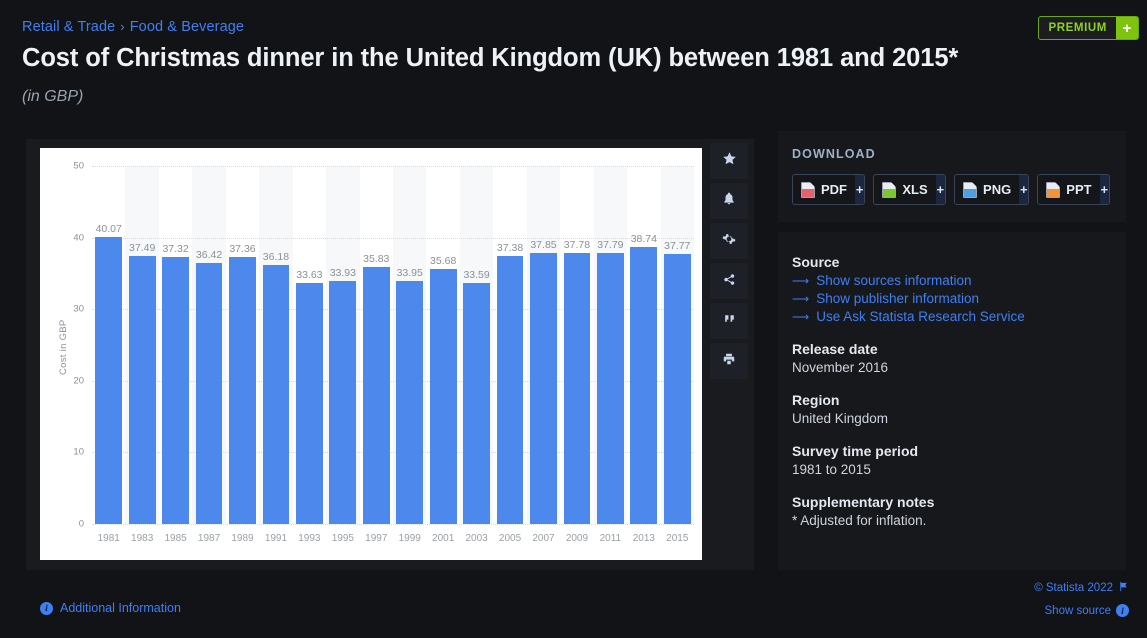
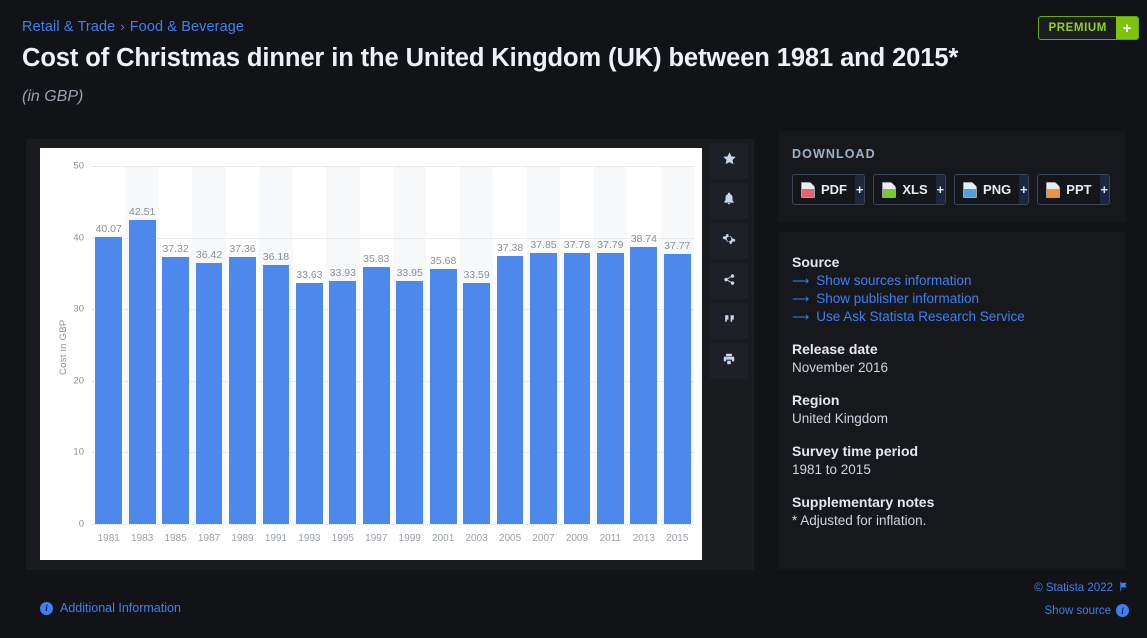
1983: 37.49 -> 42.51
